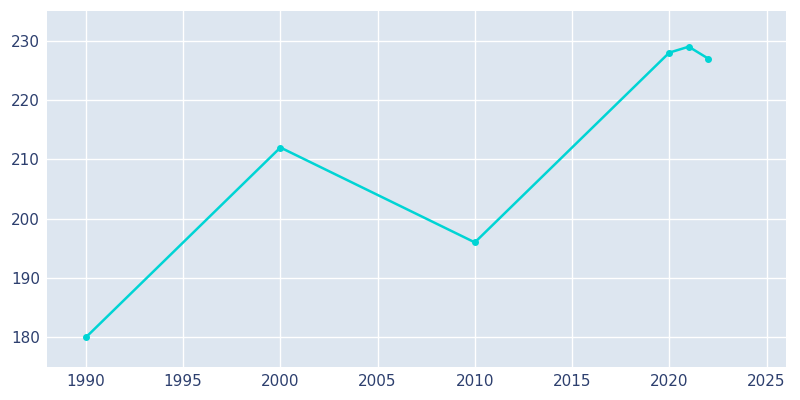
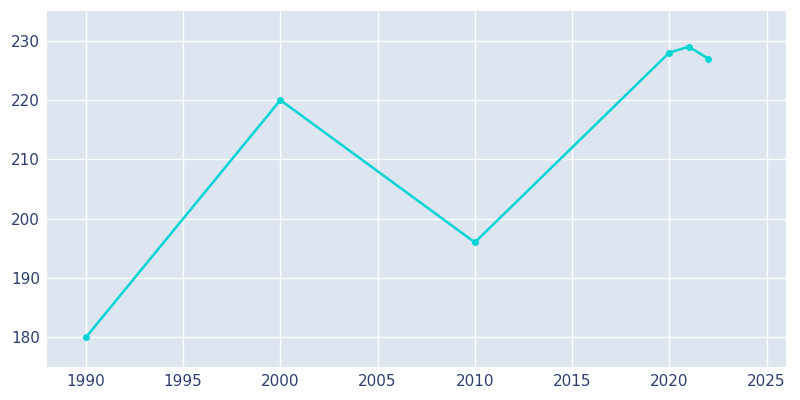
2000: 212 -> 220
